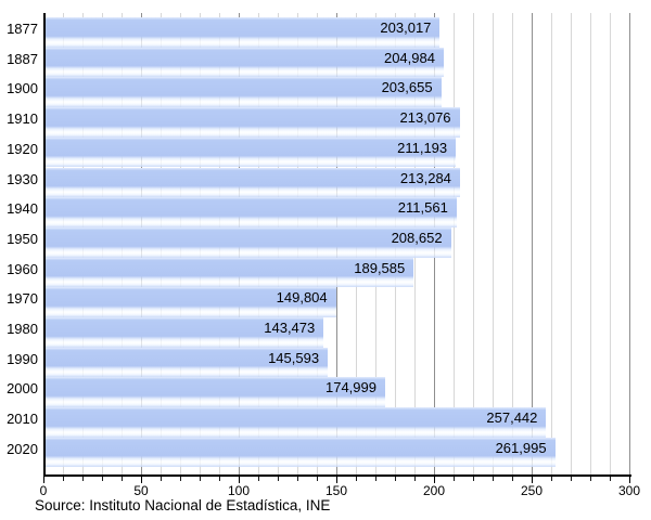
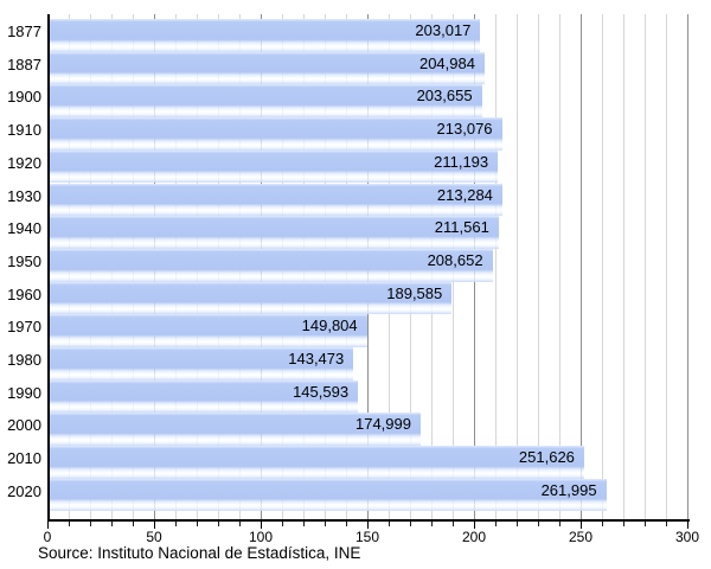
2010: 257,442 -> 251,626
